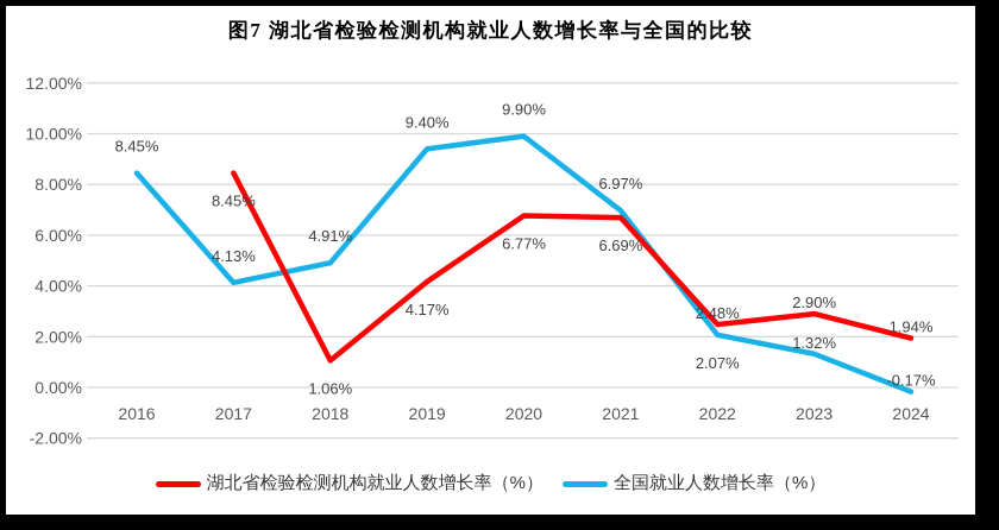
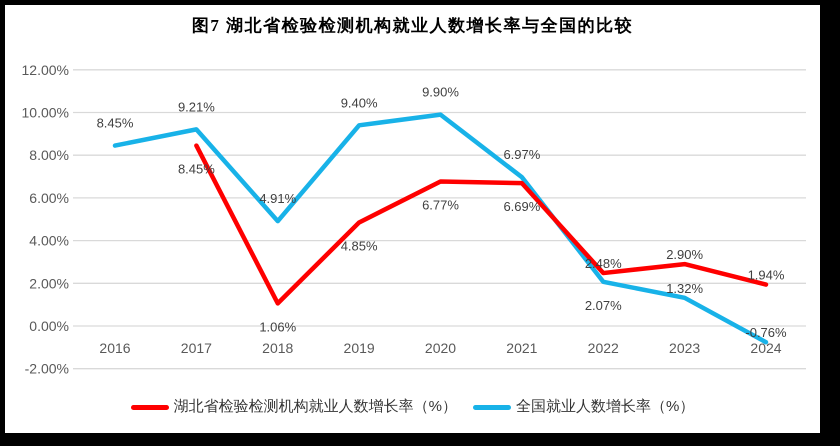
全国就业人数增长率（%）/2017: 4.13% -> 9.21%
湖北省检验检测机构就业人数增长率（%）/2019: 4.17% -> 4.85%
全国就业人数增长率（%）/2024: -0.17% -> -0.76%
